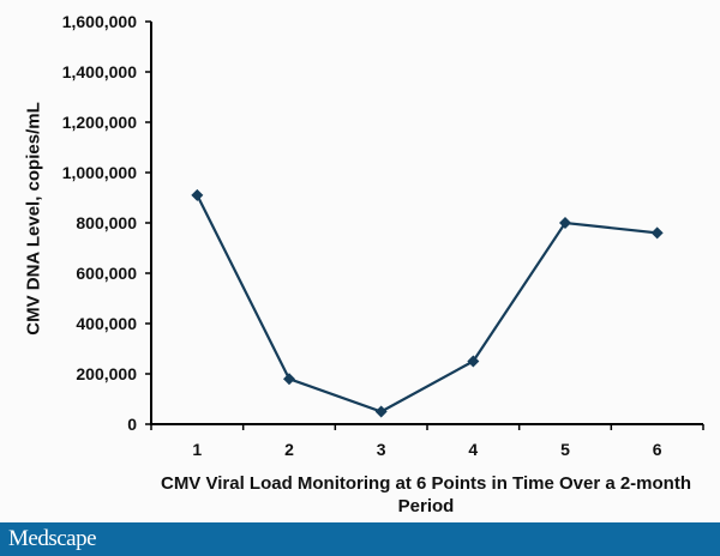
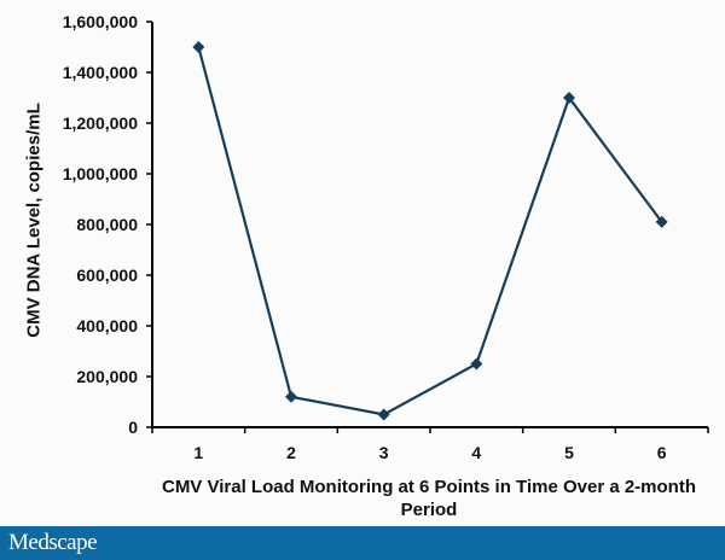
1: 910000 -> 1500000
2: 180000 -> 120000
5: 800000 -> 1300000
6: 760000 -> 810000
